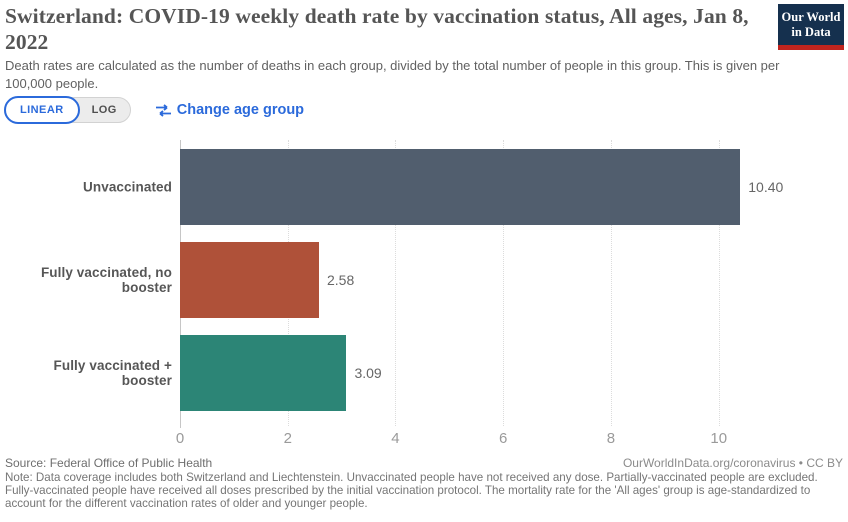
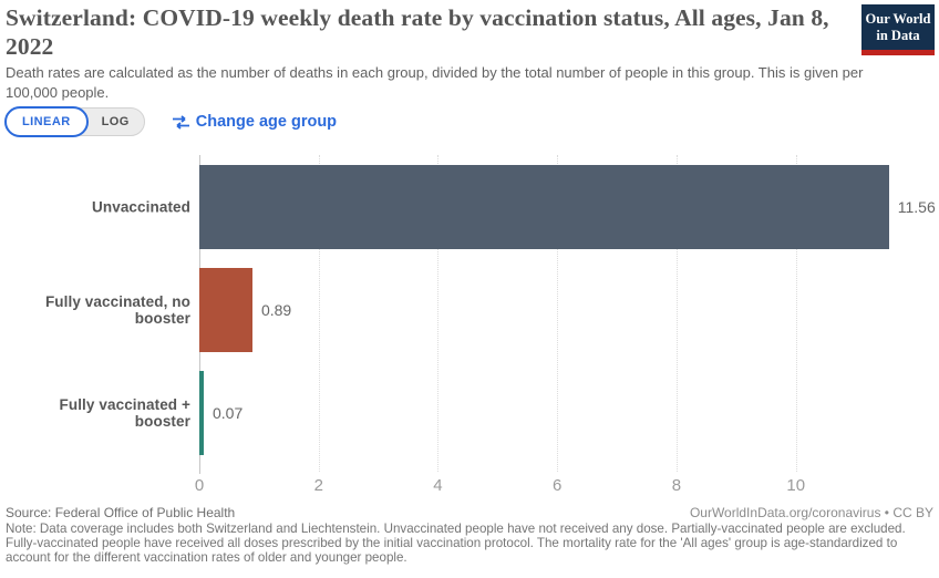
Unvaccinated: 10.40 -> 11.56
Fully vaccinated, no booster: 2.58 -> 0.89
Fully vaccinated + booster: 3.09 -> 0.07
